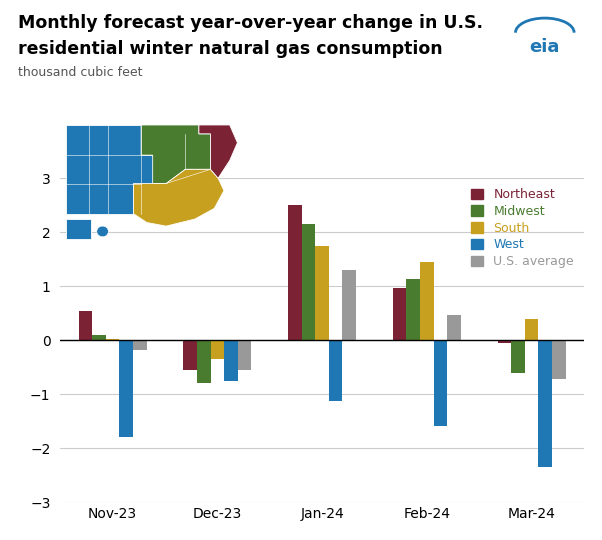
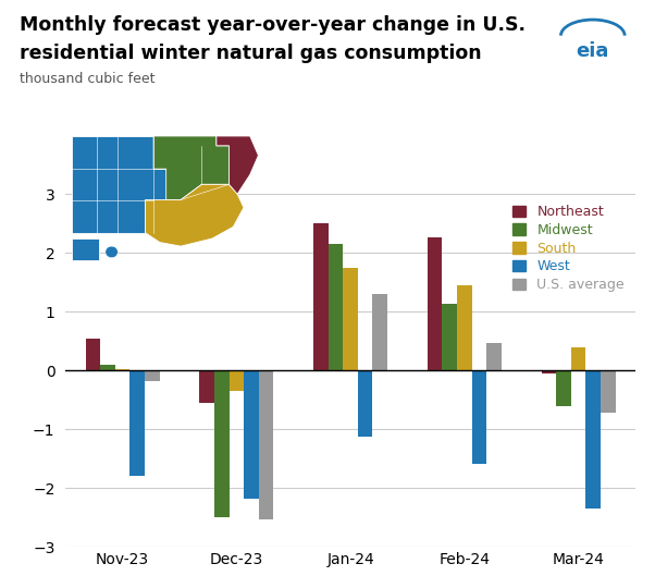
Midwest/Dec-23: -0.80 -> -2.50
West/Dec-23: -0.75 -> -2.18
U.S. average/Dec-23: -0.55 -> -2.54
Northeast/Feb-24: 0.97 -> 2.26
